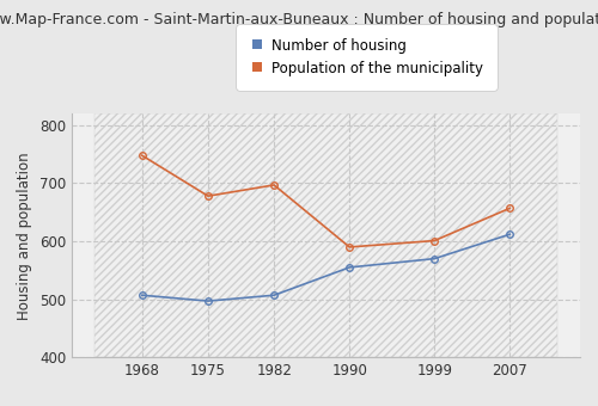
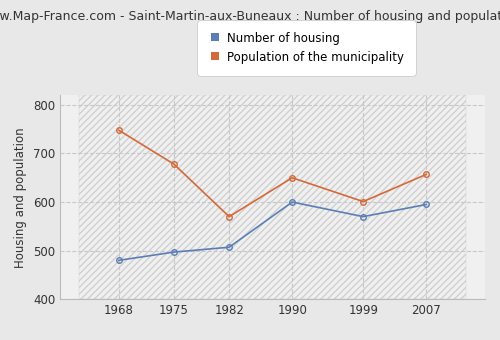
Number of housing/1968: 507 -> 480
Population of the municipality/1982: 697 -> 570
Number of housing/1990: 555 -> 600
Population of the municipality/1990: 590 -> 650
Number of housing/2007: 612 -> 595
